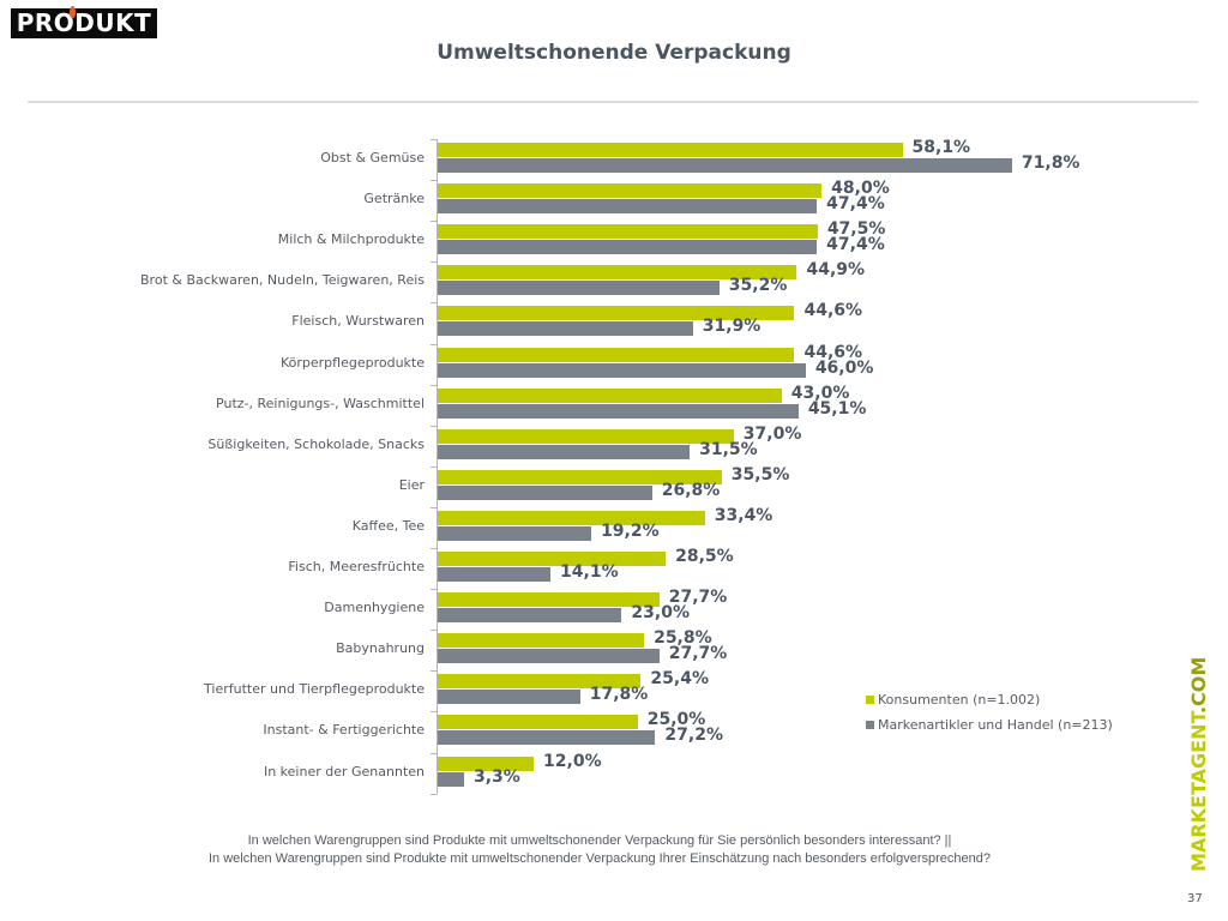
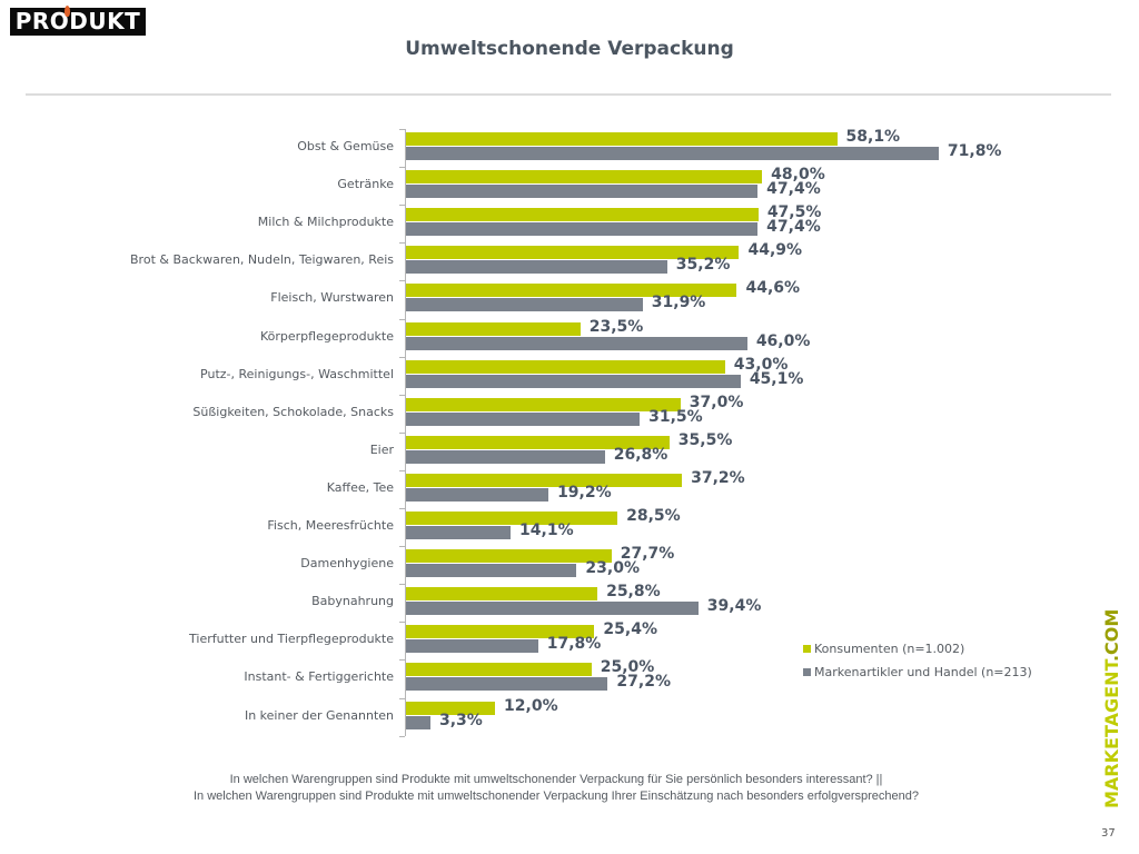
Konsumenten (n=1.002)/Körperpflegeprodukte: 44,6% -> 23,5%
Konsumenten (n=1.002)/Kaffee, Tee: 33,4% -> 37,2%
Markenartikler und Handel (n=213)/Babynahrung: 27,7% -> 39,4%
